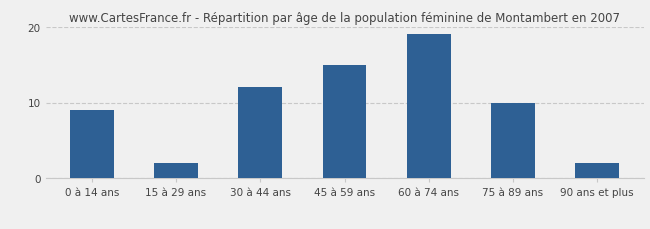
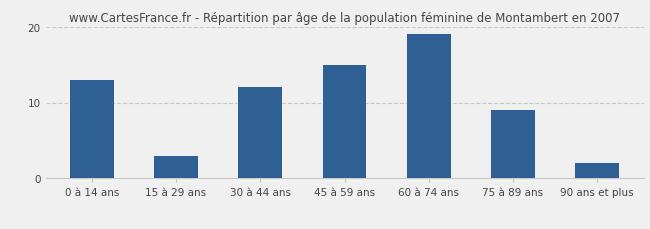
0 à 14 ans: 9 -> 13
15 à 29 ans: 2 -> 3
75 à 89 ans: 10 -> 9
